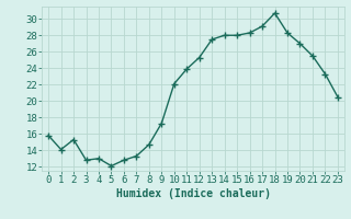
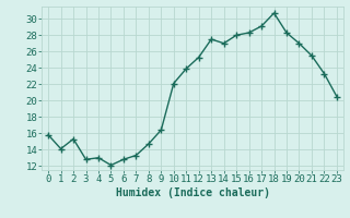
9: 17.3 -> 16.4
14: 28.0 -> 27.0
